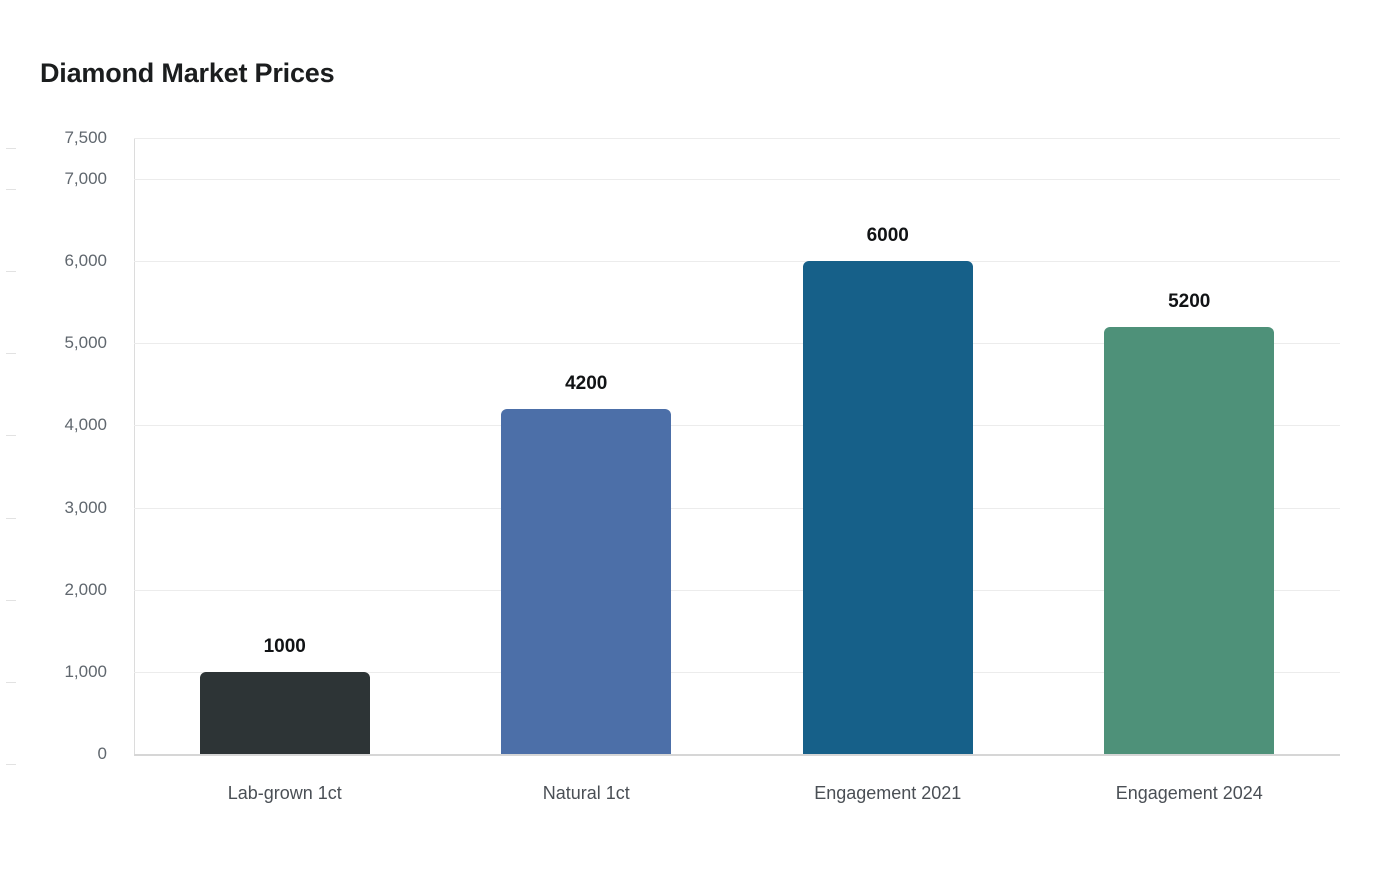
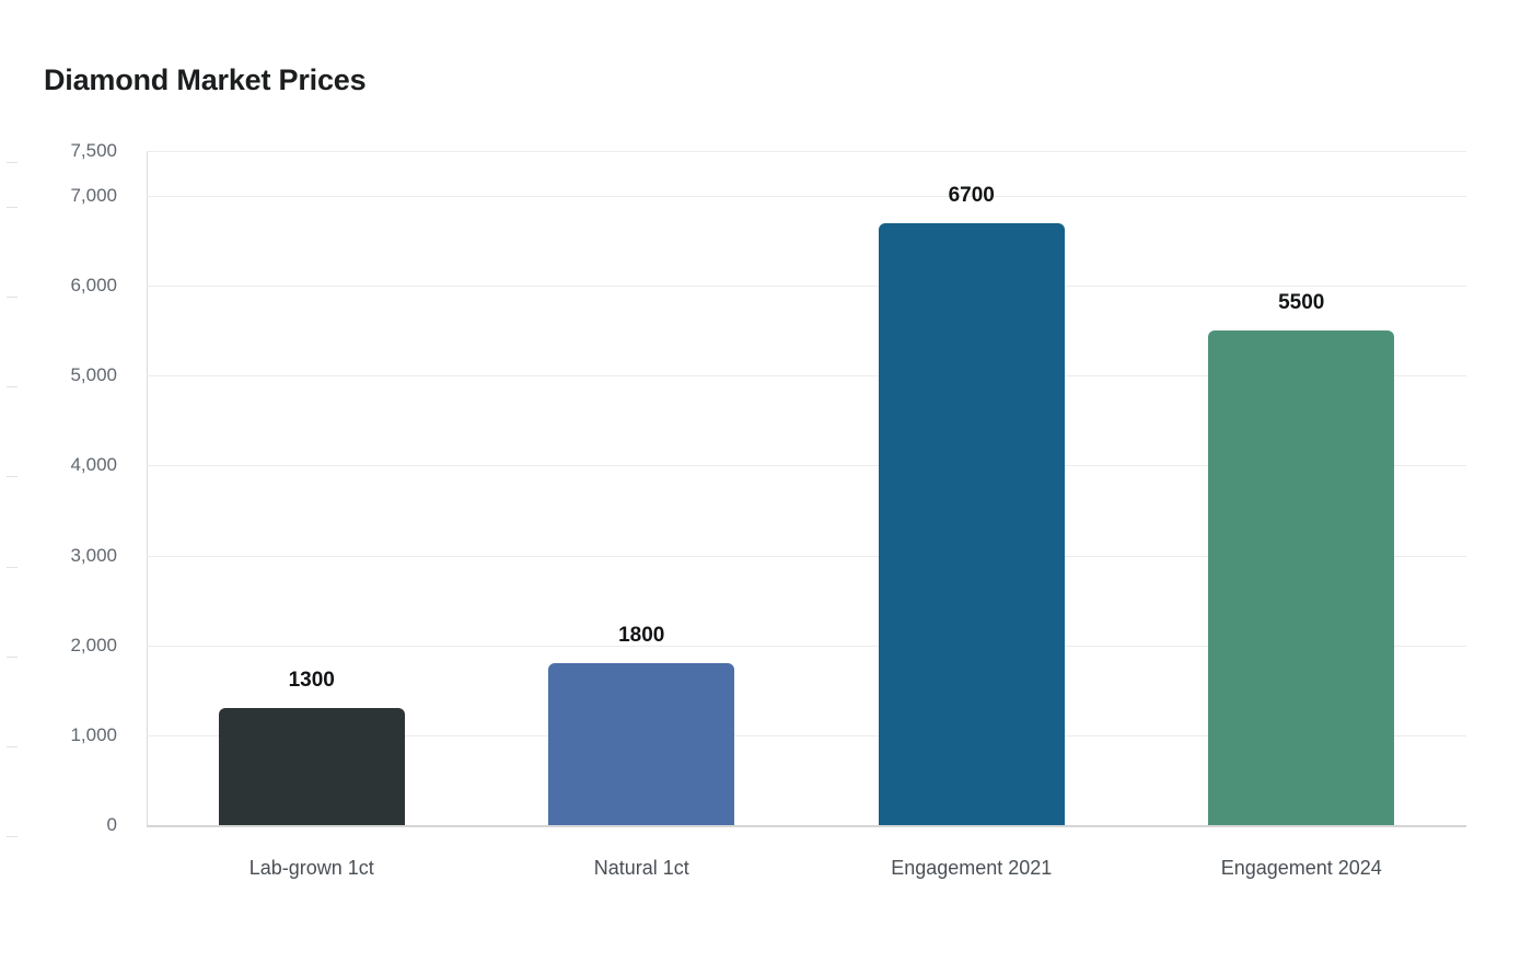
Lab-grown 1ct: 1000 -> 1300
Natural 1ct: 4200 -> 1800
Engagement 2021: 6000 -> 6700
Engagement 2024: 5200 -> 5500
